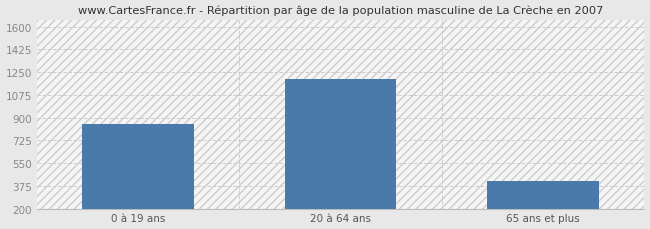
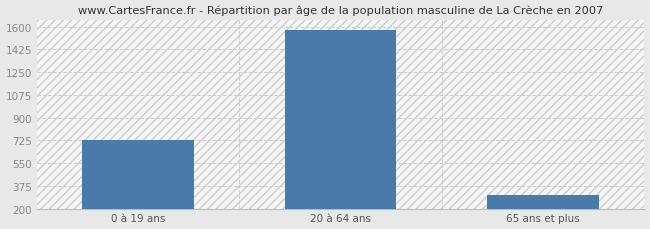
0 à 19 ans: 850 -> 720
20 à 64 ans: 1200 -> 1570
65 ans et plus: 410 -> 300
